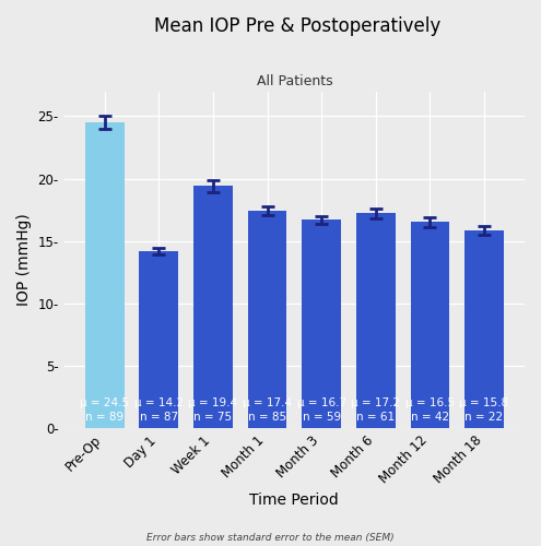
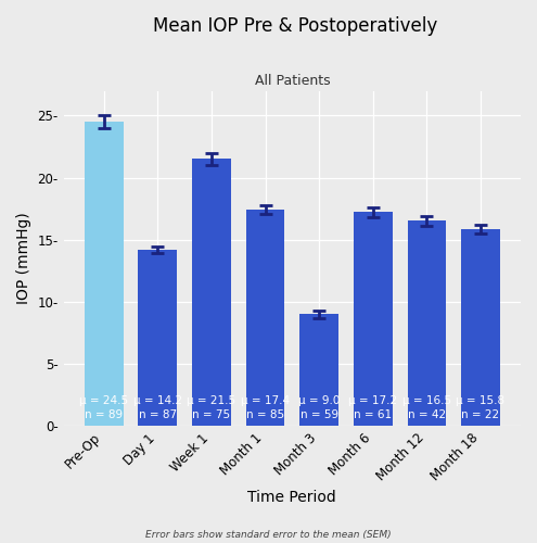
Week 1: 19.4 -> 21.5
Month 3: 16.7 -> 9.0
